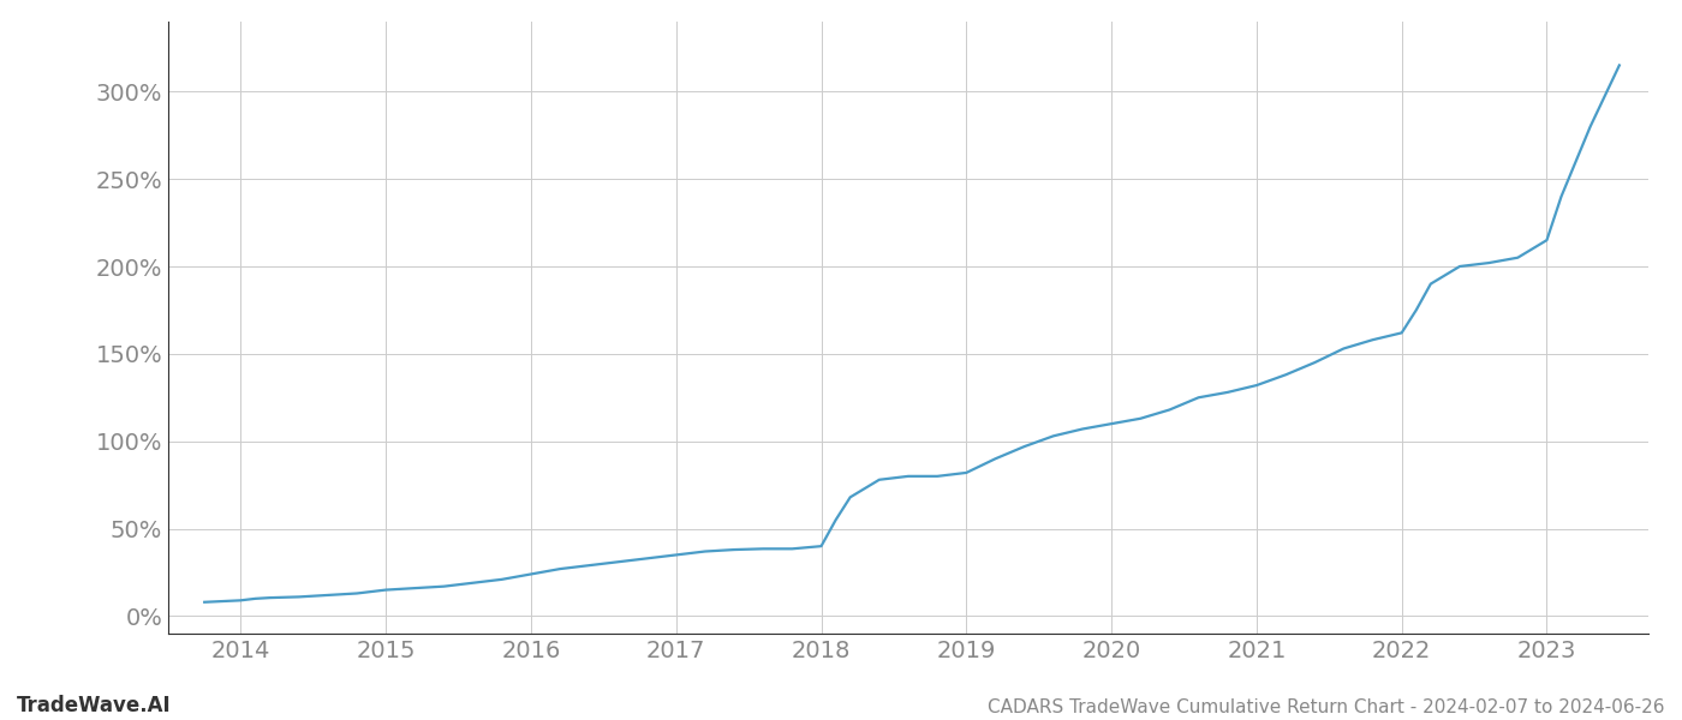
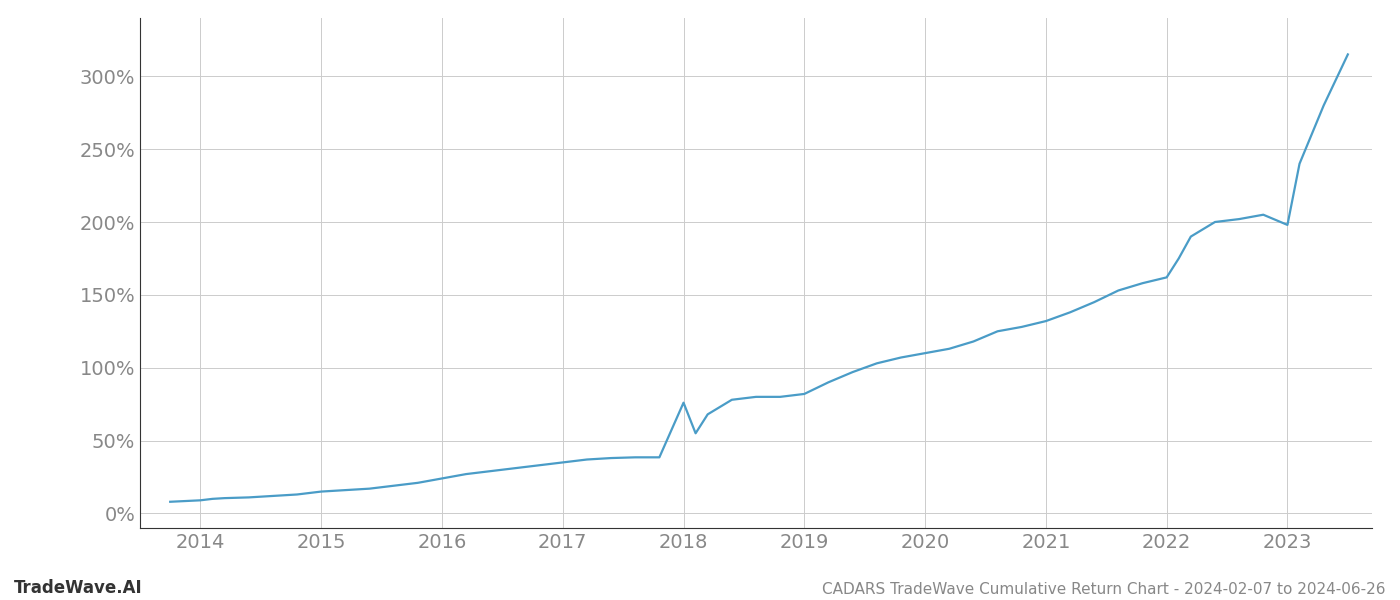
2018: 40% -> 76%
2023: 215% -> 198%
